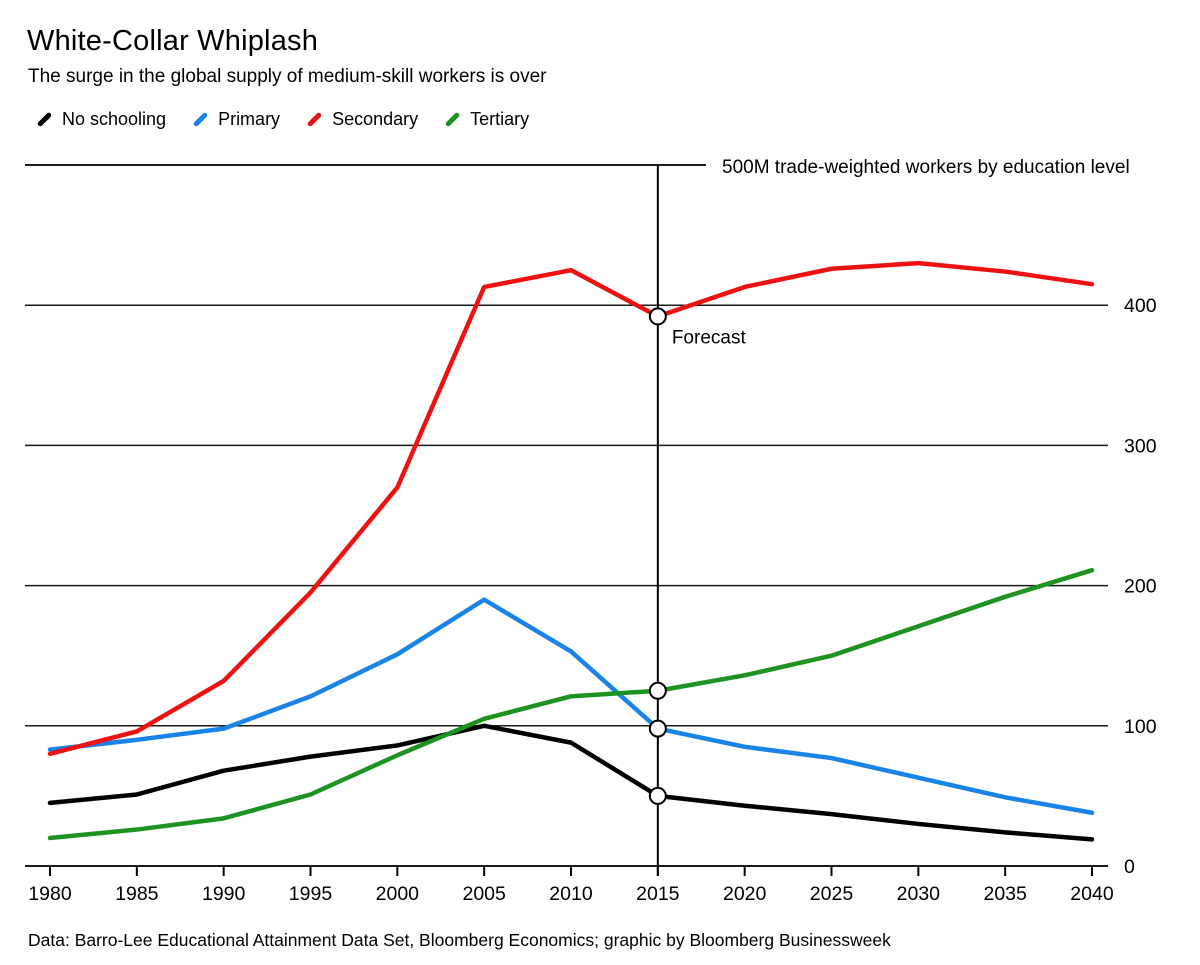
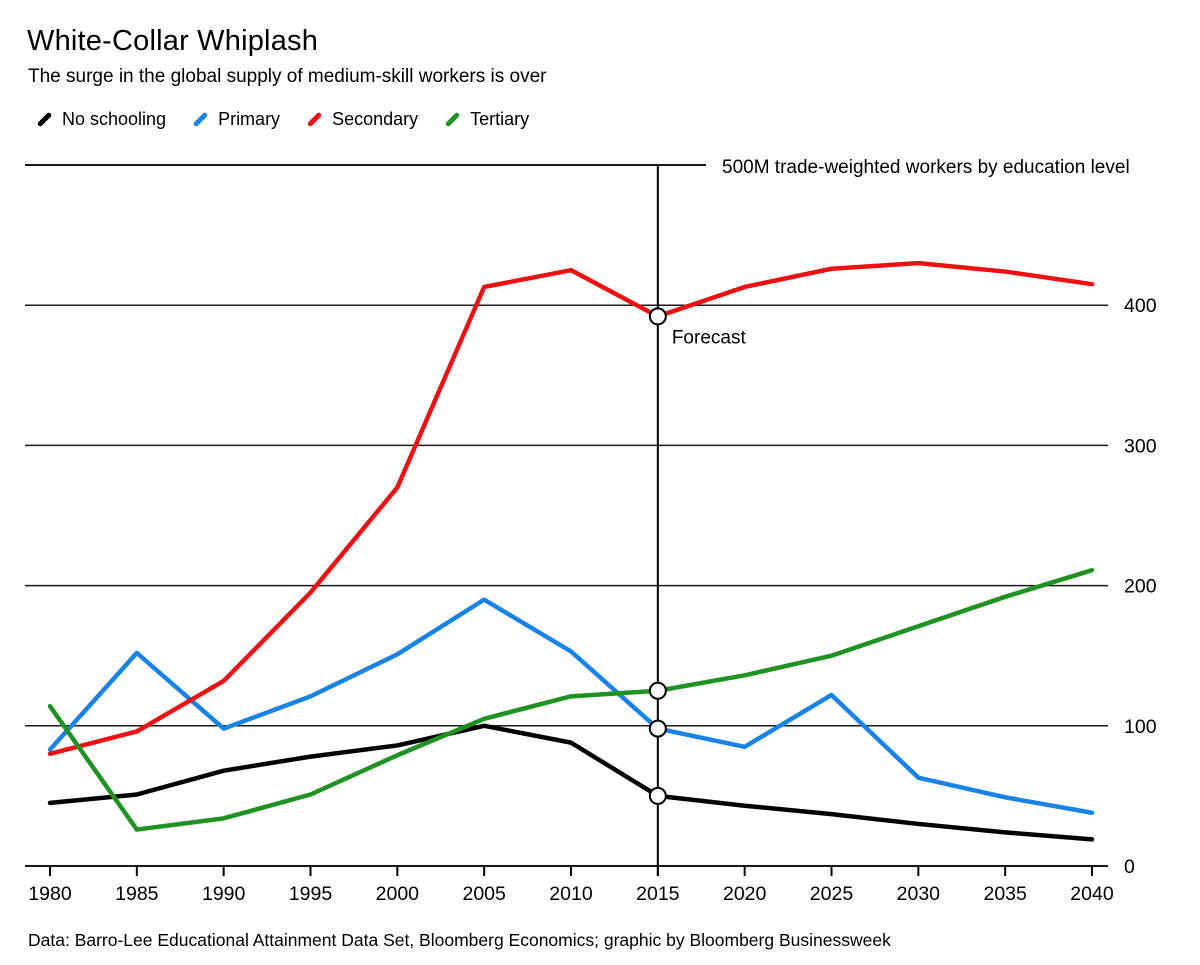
Tertiary/1980: 20 -> 114
Primary/1985: 90 -> 152
Primary/2025: 77 -> 122
